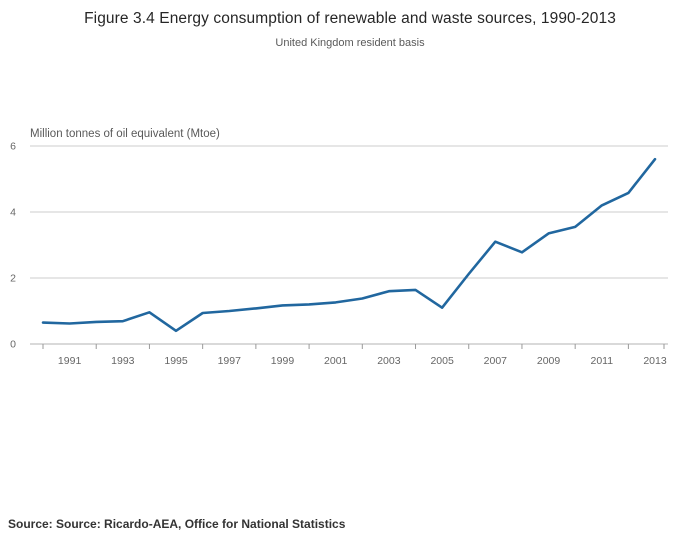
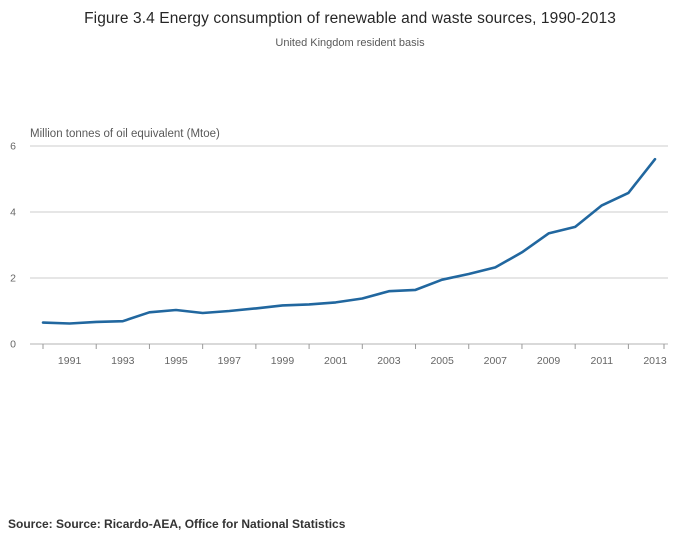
1995: 0.4 -> 1.0
2005: 1.1 -> 1.9
2007: 3.1 -> 2.3
